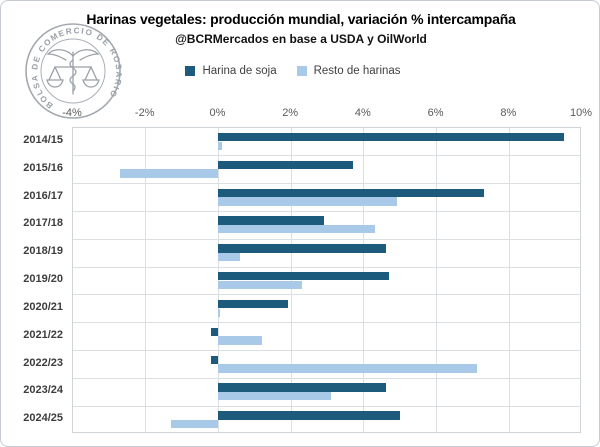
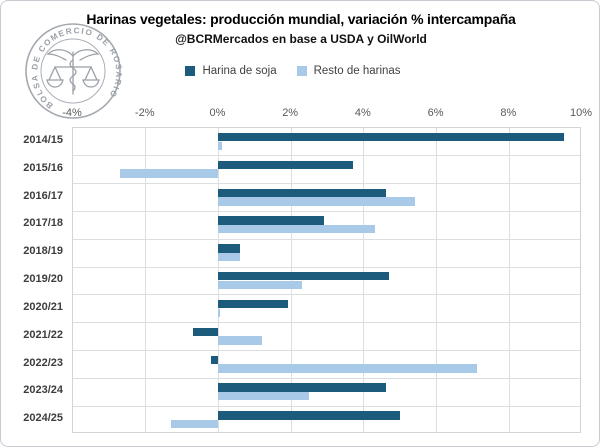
Harina de soja/2016/17: 7.3% -> 4.6%
Resto de harinas/2016/17: 4.9% -> 5.4%
Harina de soja/2018/19: 4.6% -> 0.6%
Harina de soja/2021/22: -0.2% -> -0.7%
Resto de harinas/2023/24: 3.1% -> 2.5%
